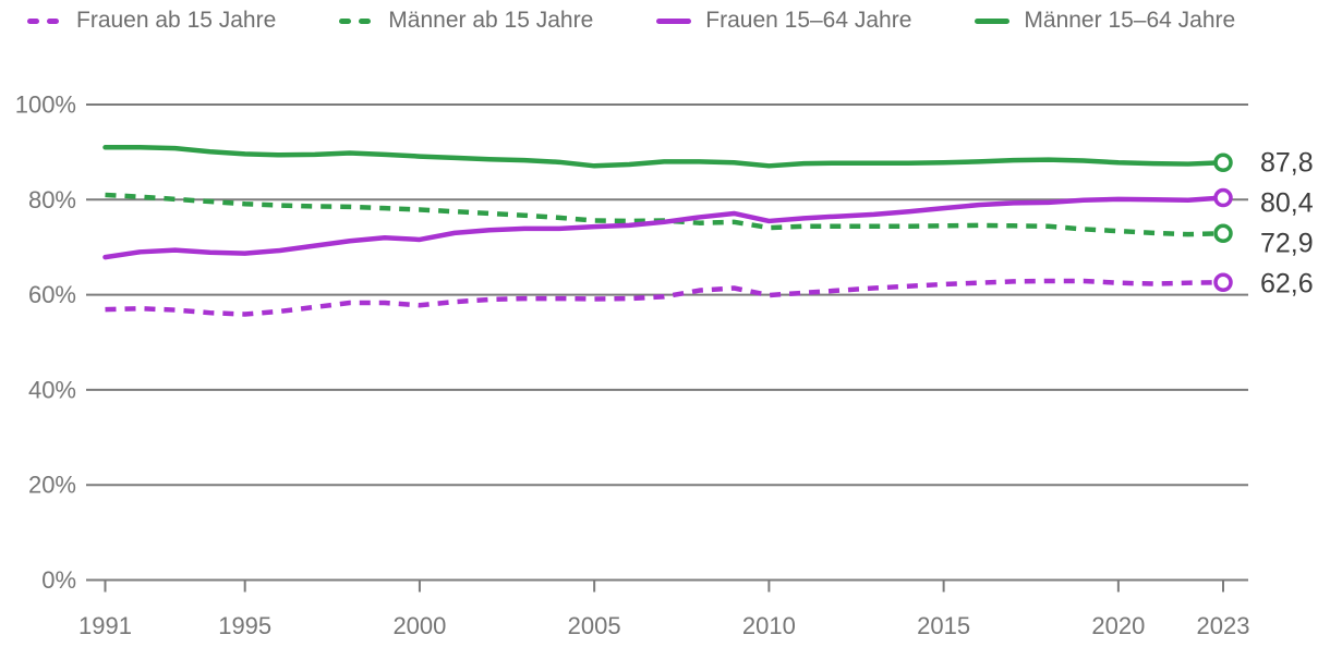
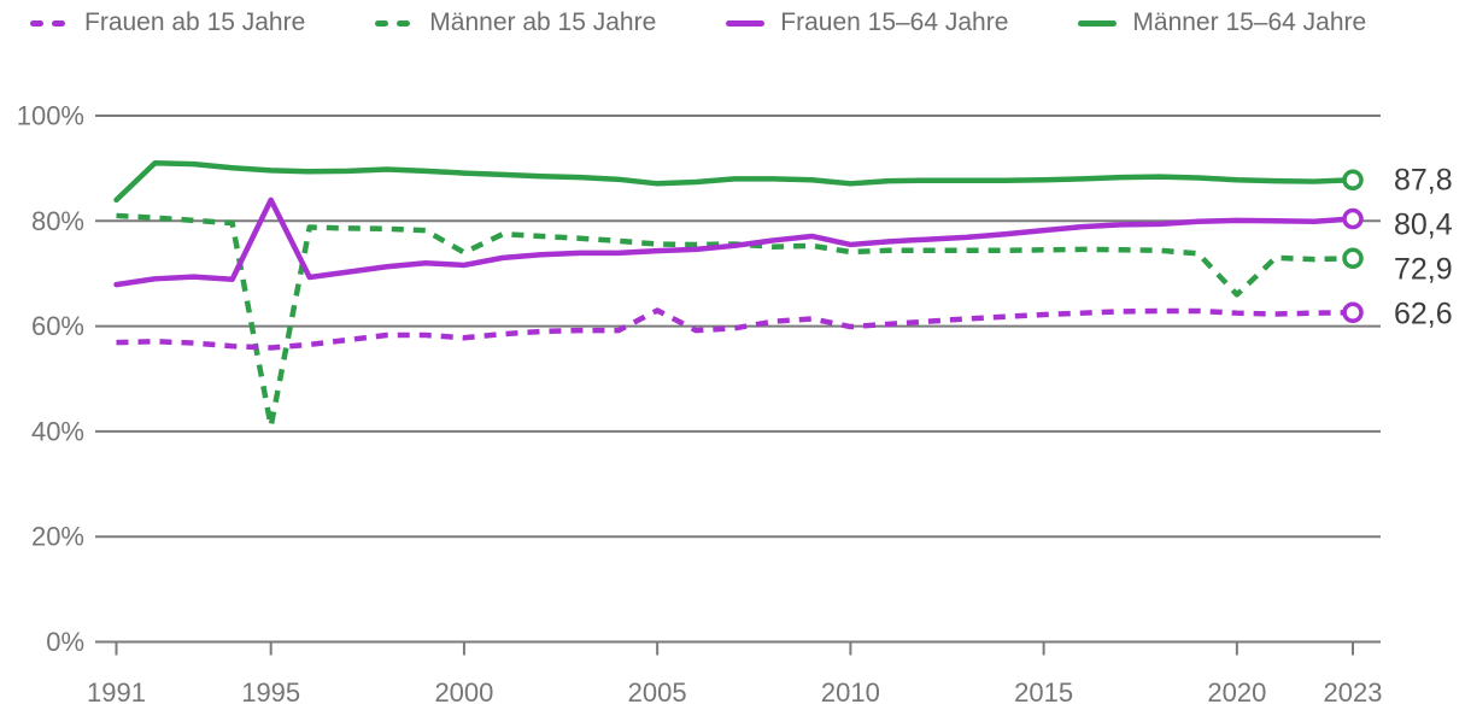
Männer 15–64 Jahre/1991: 91% -> 84%
Männer ab 15 Jahre/1995: 79% -> 41%
Frauen 15–64 Jahre/1995: 69% -> 84%
Männer ab 15 Jahre/2000: 78% -> 74%
Frauen ab 15 Jahre/2005: 59% -> 63%
Männer ab 15 Jahre/2020: 73% -> 66%
